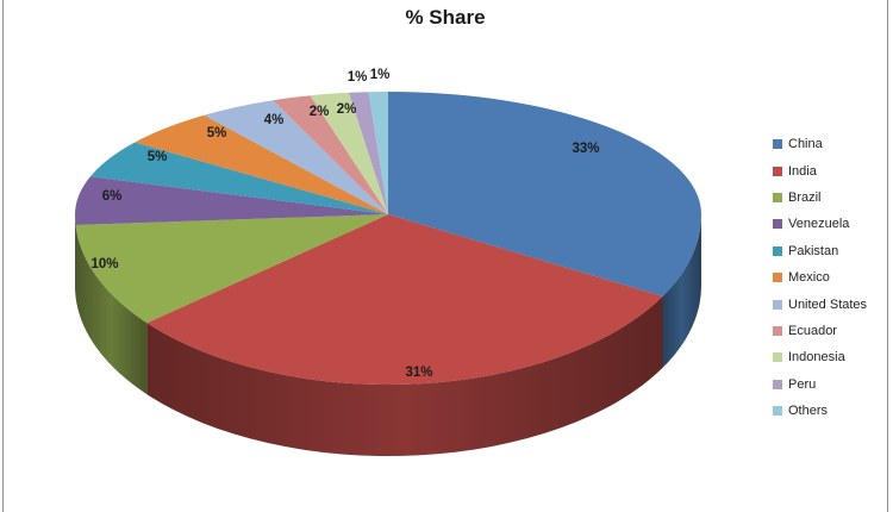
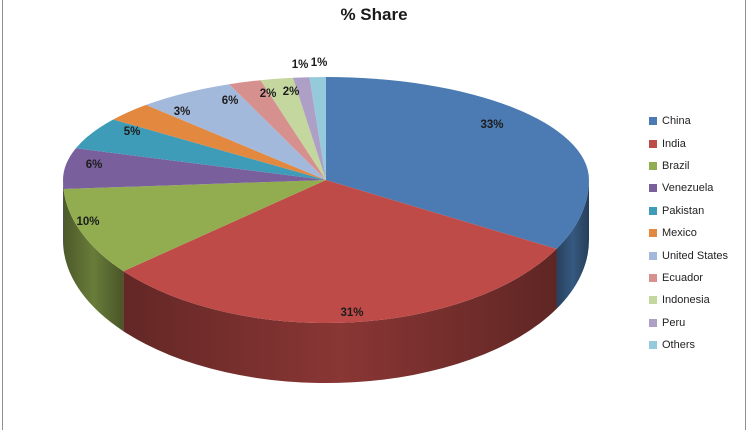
Mexico: 5% -> 3%
United States: 4% -> 6%
